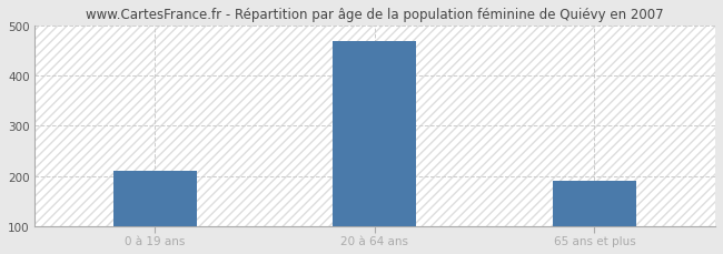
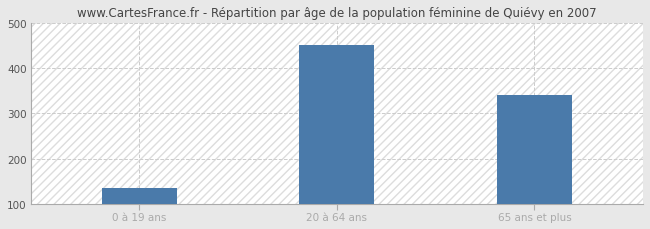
0 à 19 ans: 211 -> 135
20 à 64 ans: 468 -> 450
65 ans et plus: 190 -> 340
